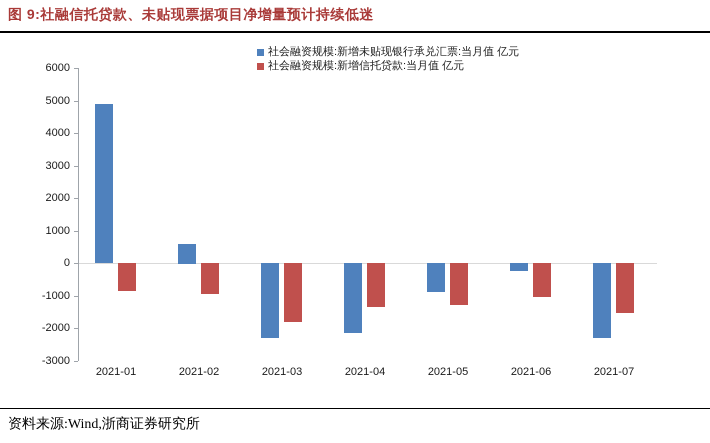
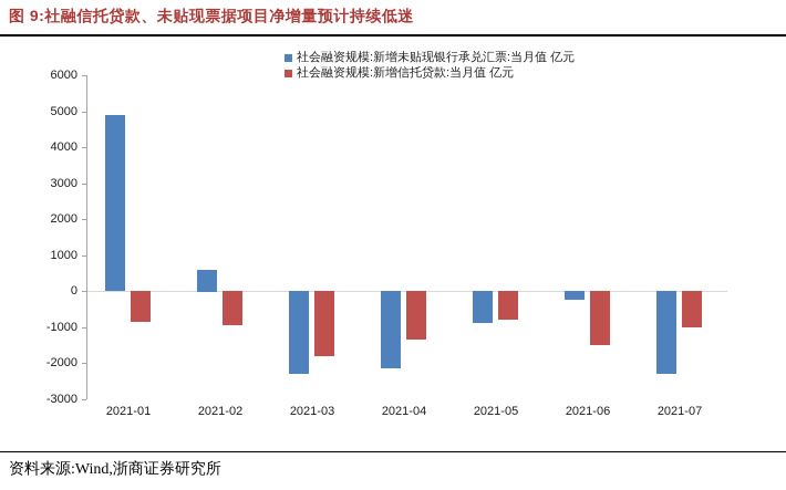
社会融资规模:新增信托贷款:当月值 亿元/2021-05: -1300 -> -800
社会融资规模:新增信托贷款:当月值 亿元/2021-06: -1000 -> -1500
社会融资规模:新增信托贷款:当月值 亿元/2021-07: -1600 -> -1000
